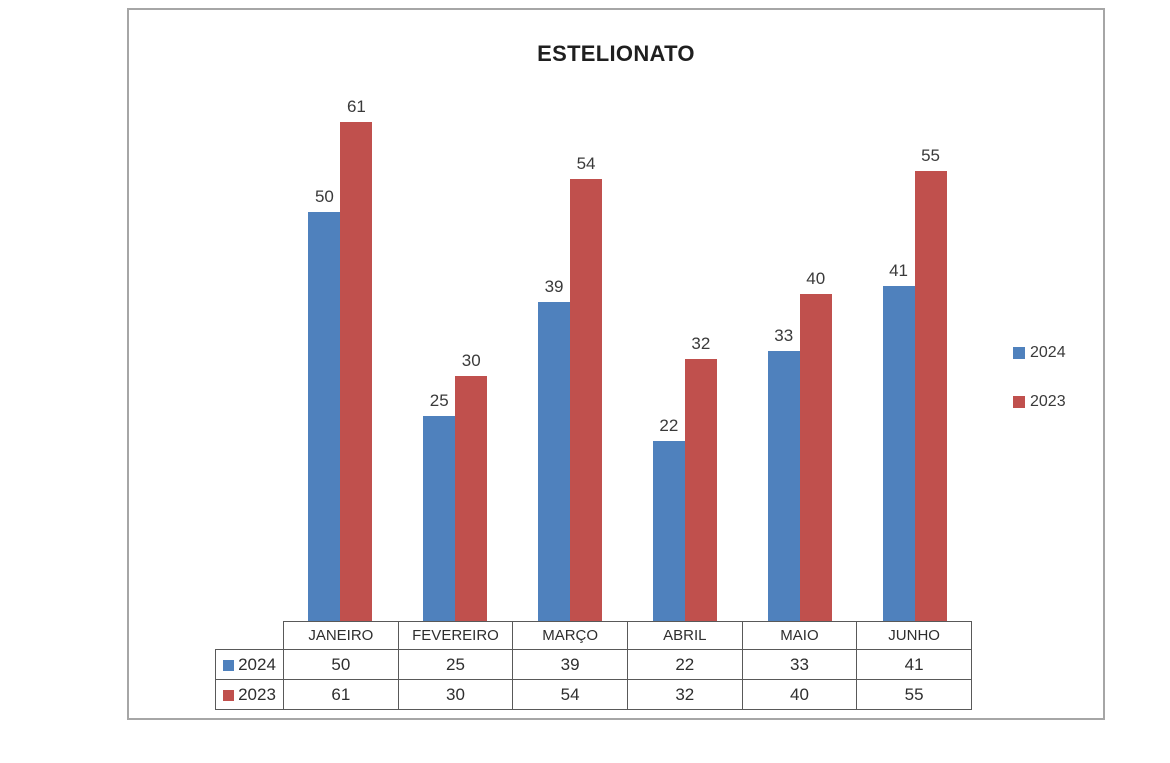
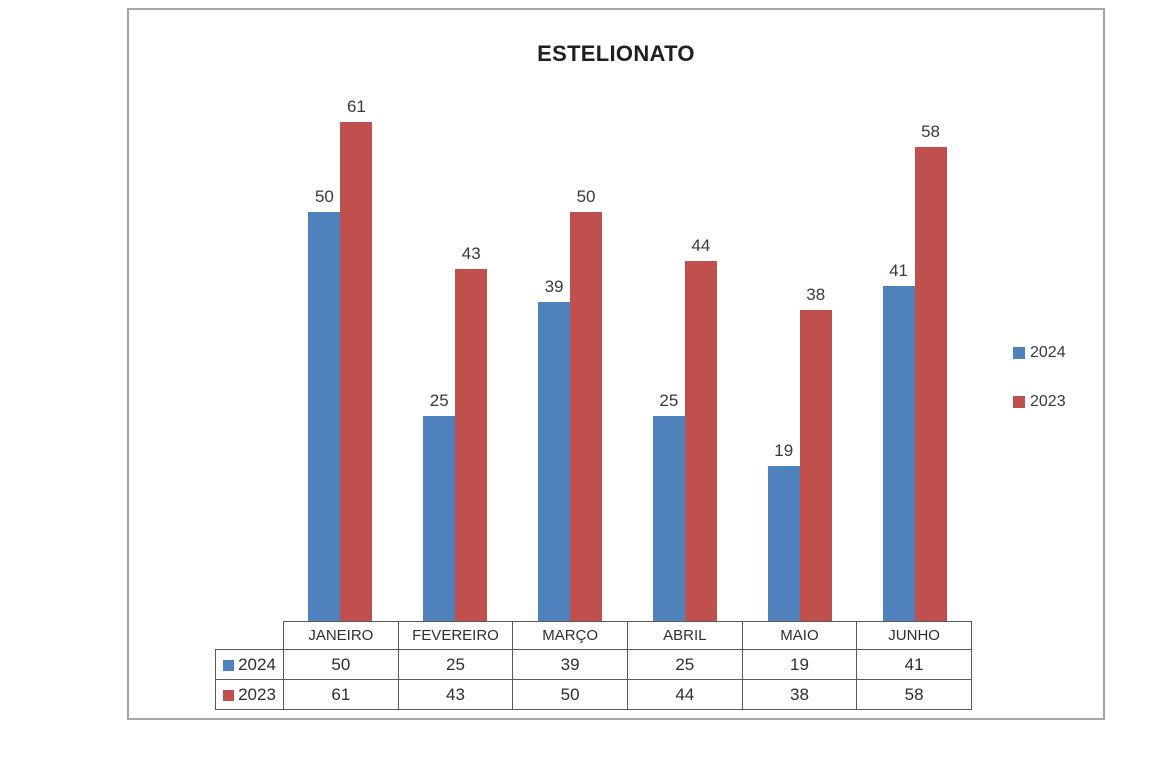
2023/FEVEREIRO: 30 -> 43
2023/MARÇO: 54 -> 50
2024/ABRIL: 22 -> 25
2023/ABRIL: 32 -> 44
2024/MAIO: 33 -> 19
2023/MAIO: 40 -> 38
2023/JUNHO: 55 -> 58
